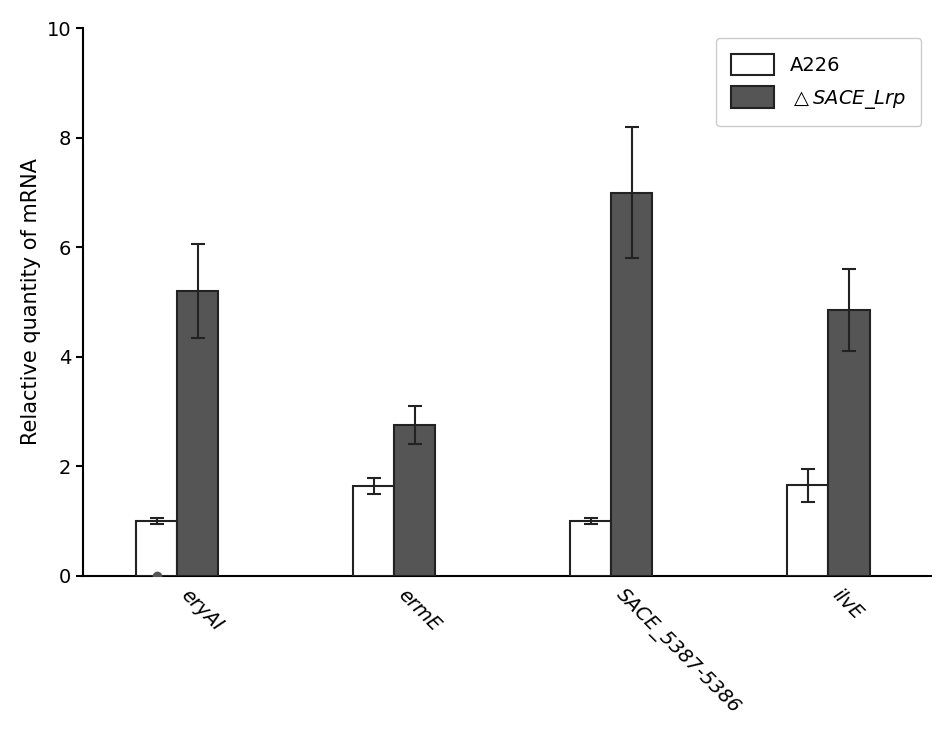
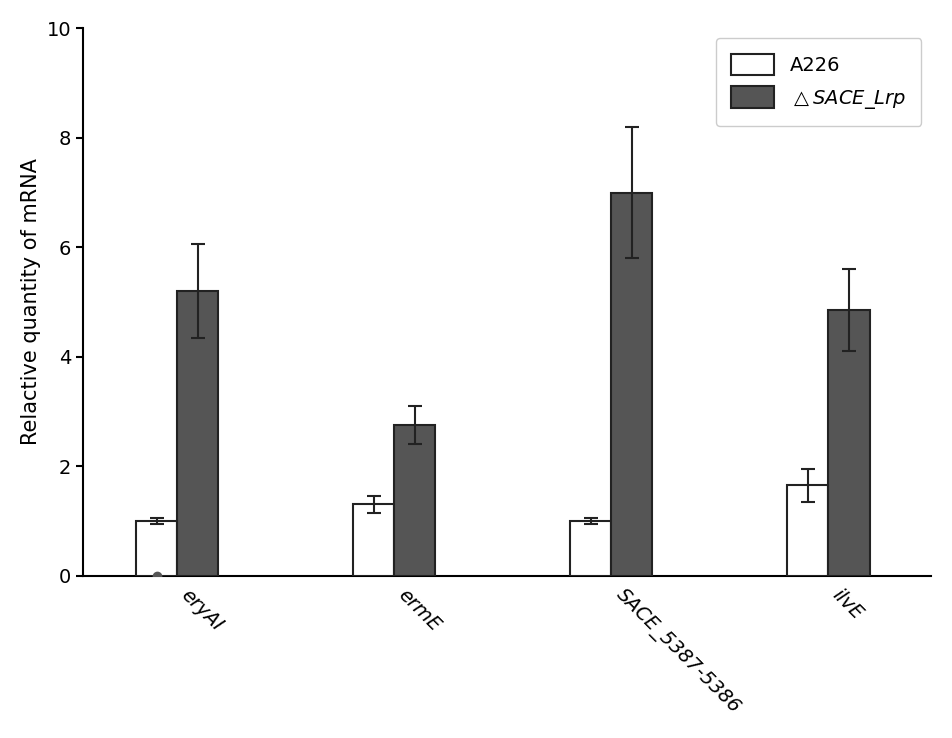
A226/ermE: 1.64 -> 1.30
